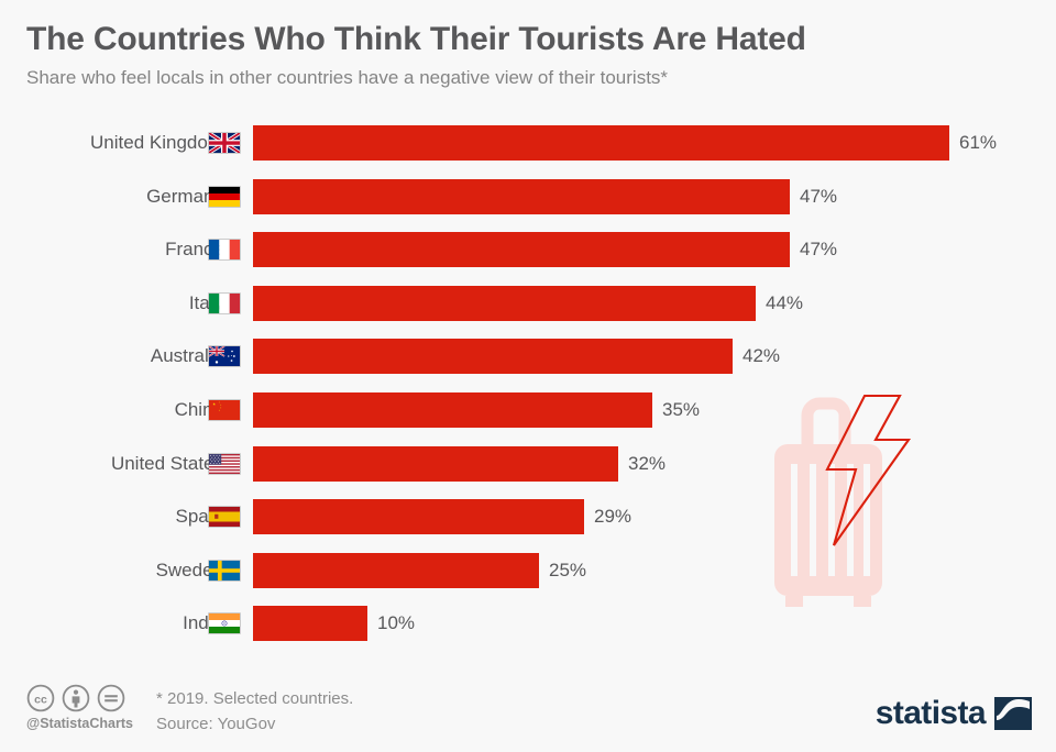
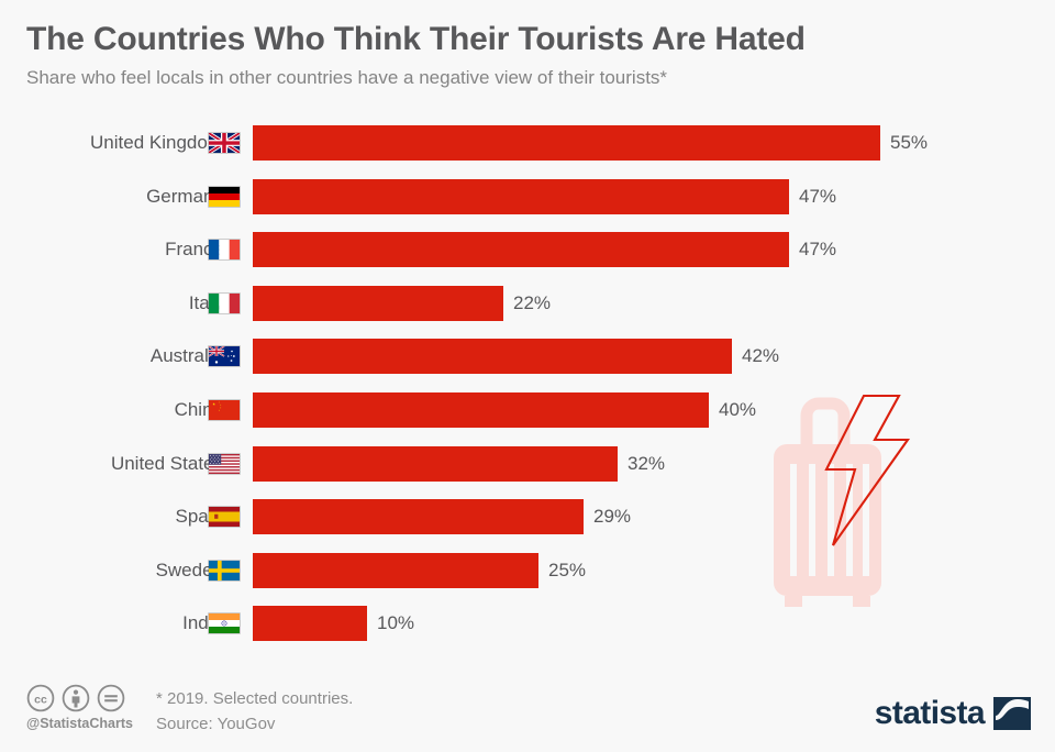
United Kingdom: 61% -> 55%
Italy: 44% -> 22%
China: 35% -> 40%
